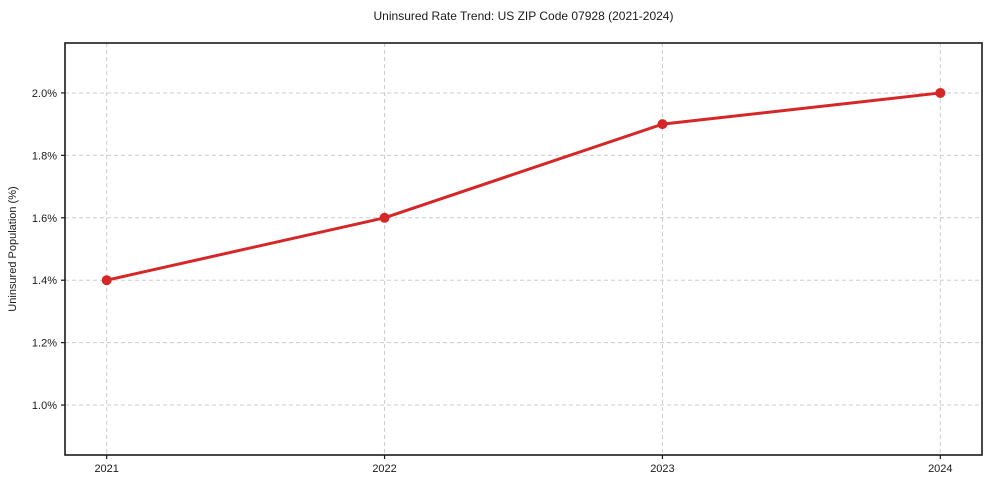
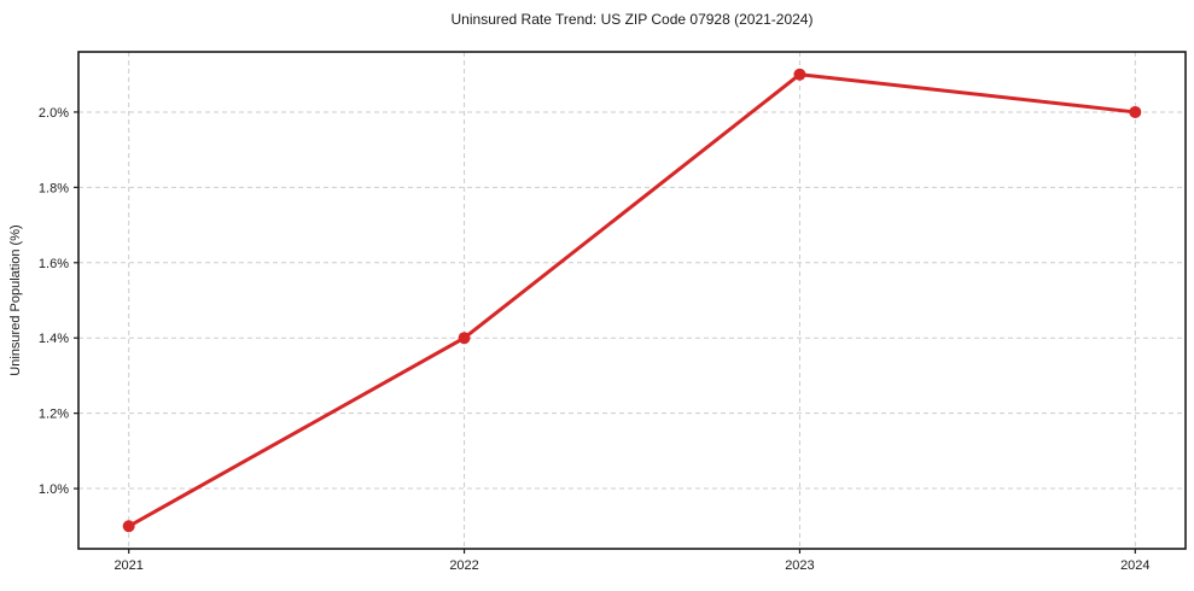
2021: 1.4% -> 0.9%
2022: 1.6% -> 1.4%
2023: 1.9% -> 2.1%
